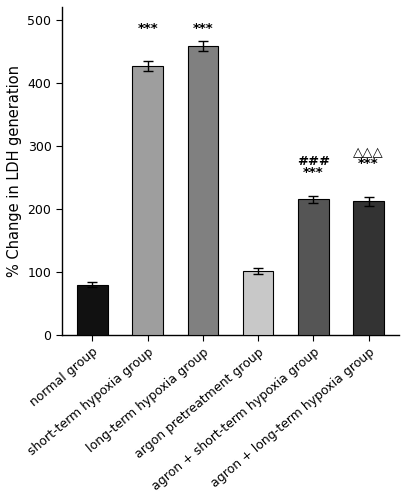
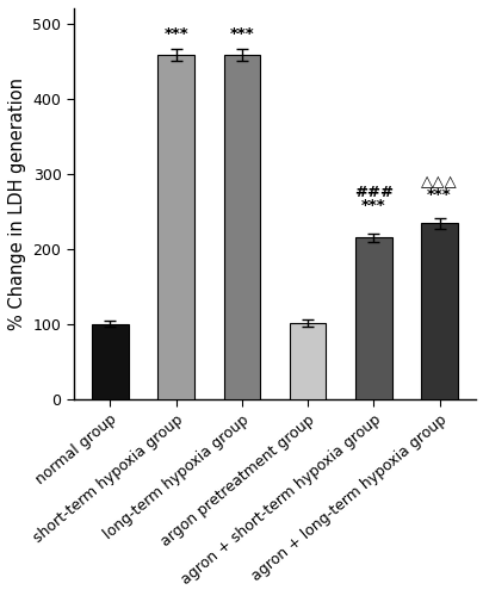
normal group: 80 -> 100
short-term hypoxia group: 426 -> 458
agron + long-term hypoxia group: 212 -> 234
